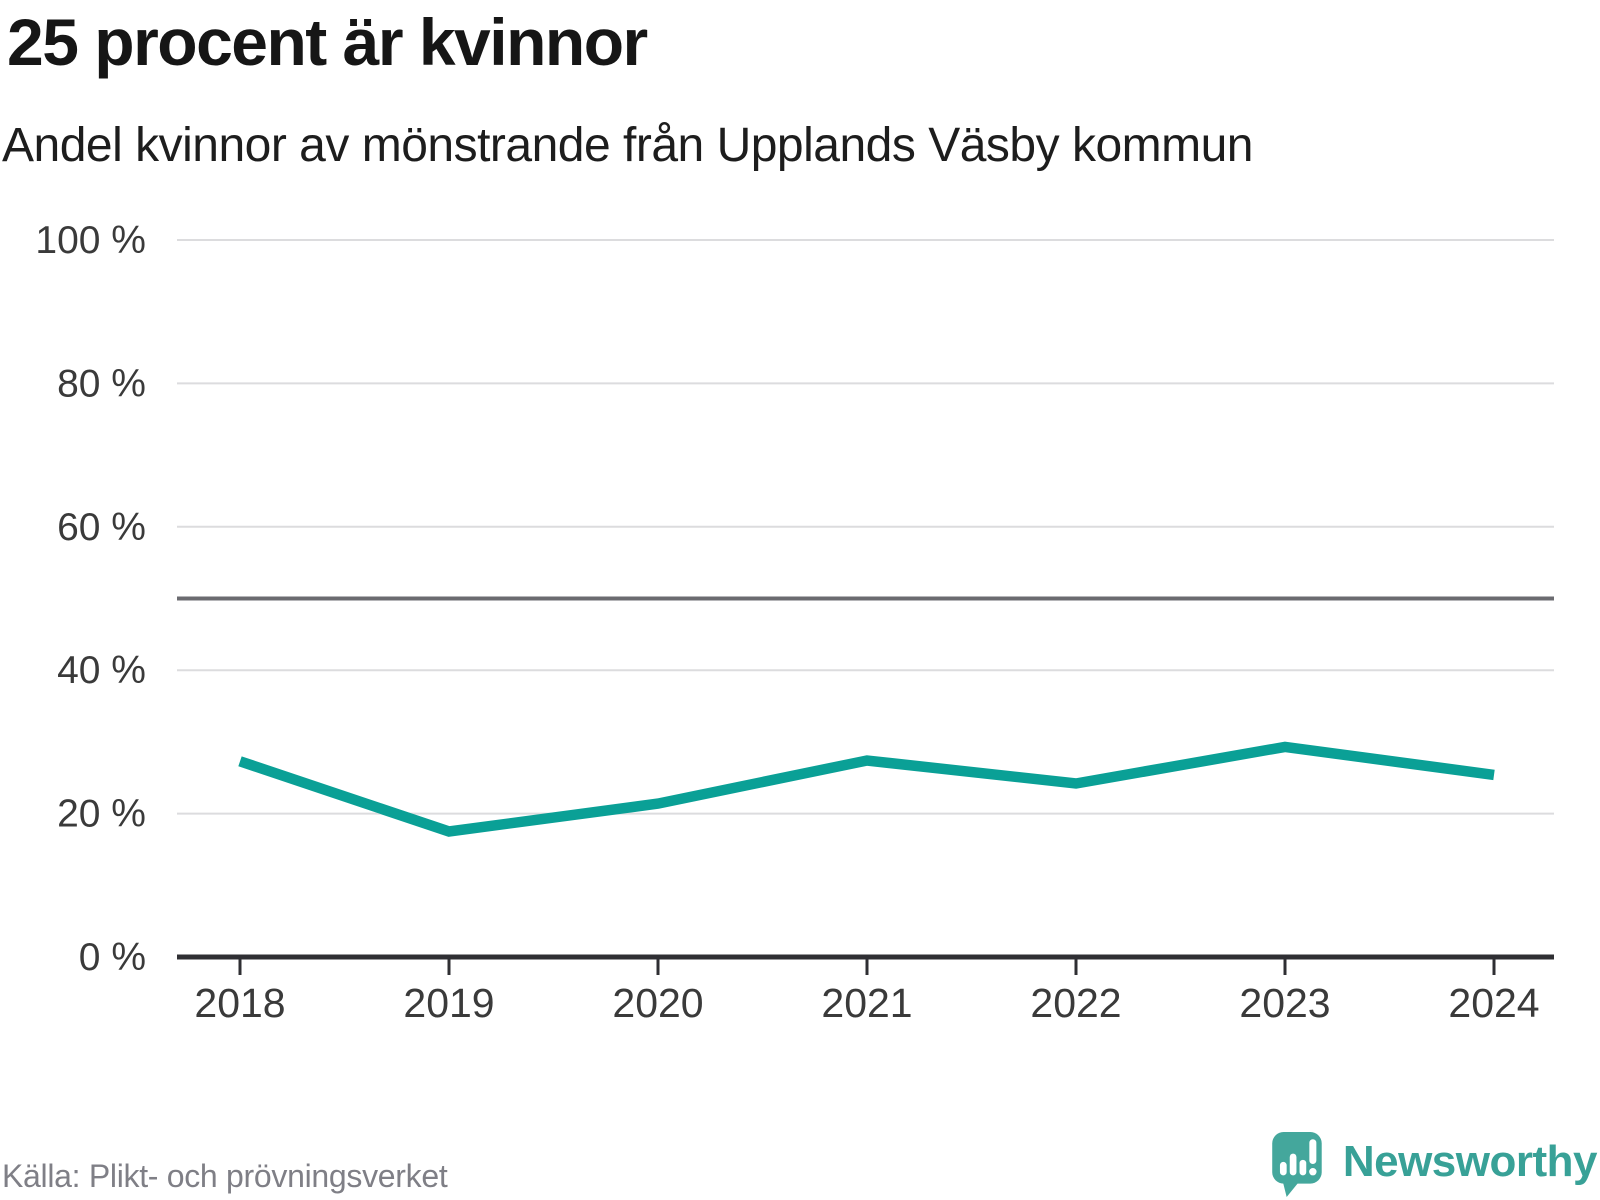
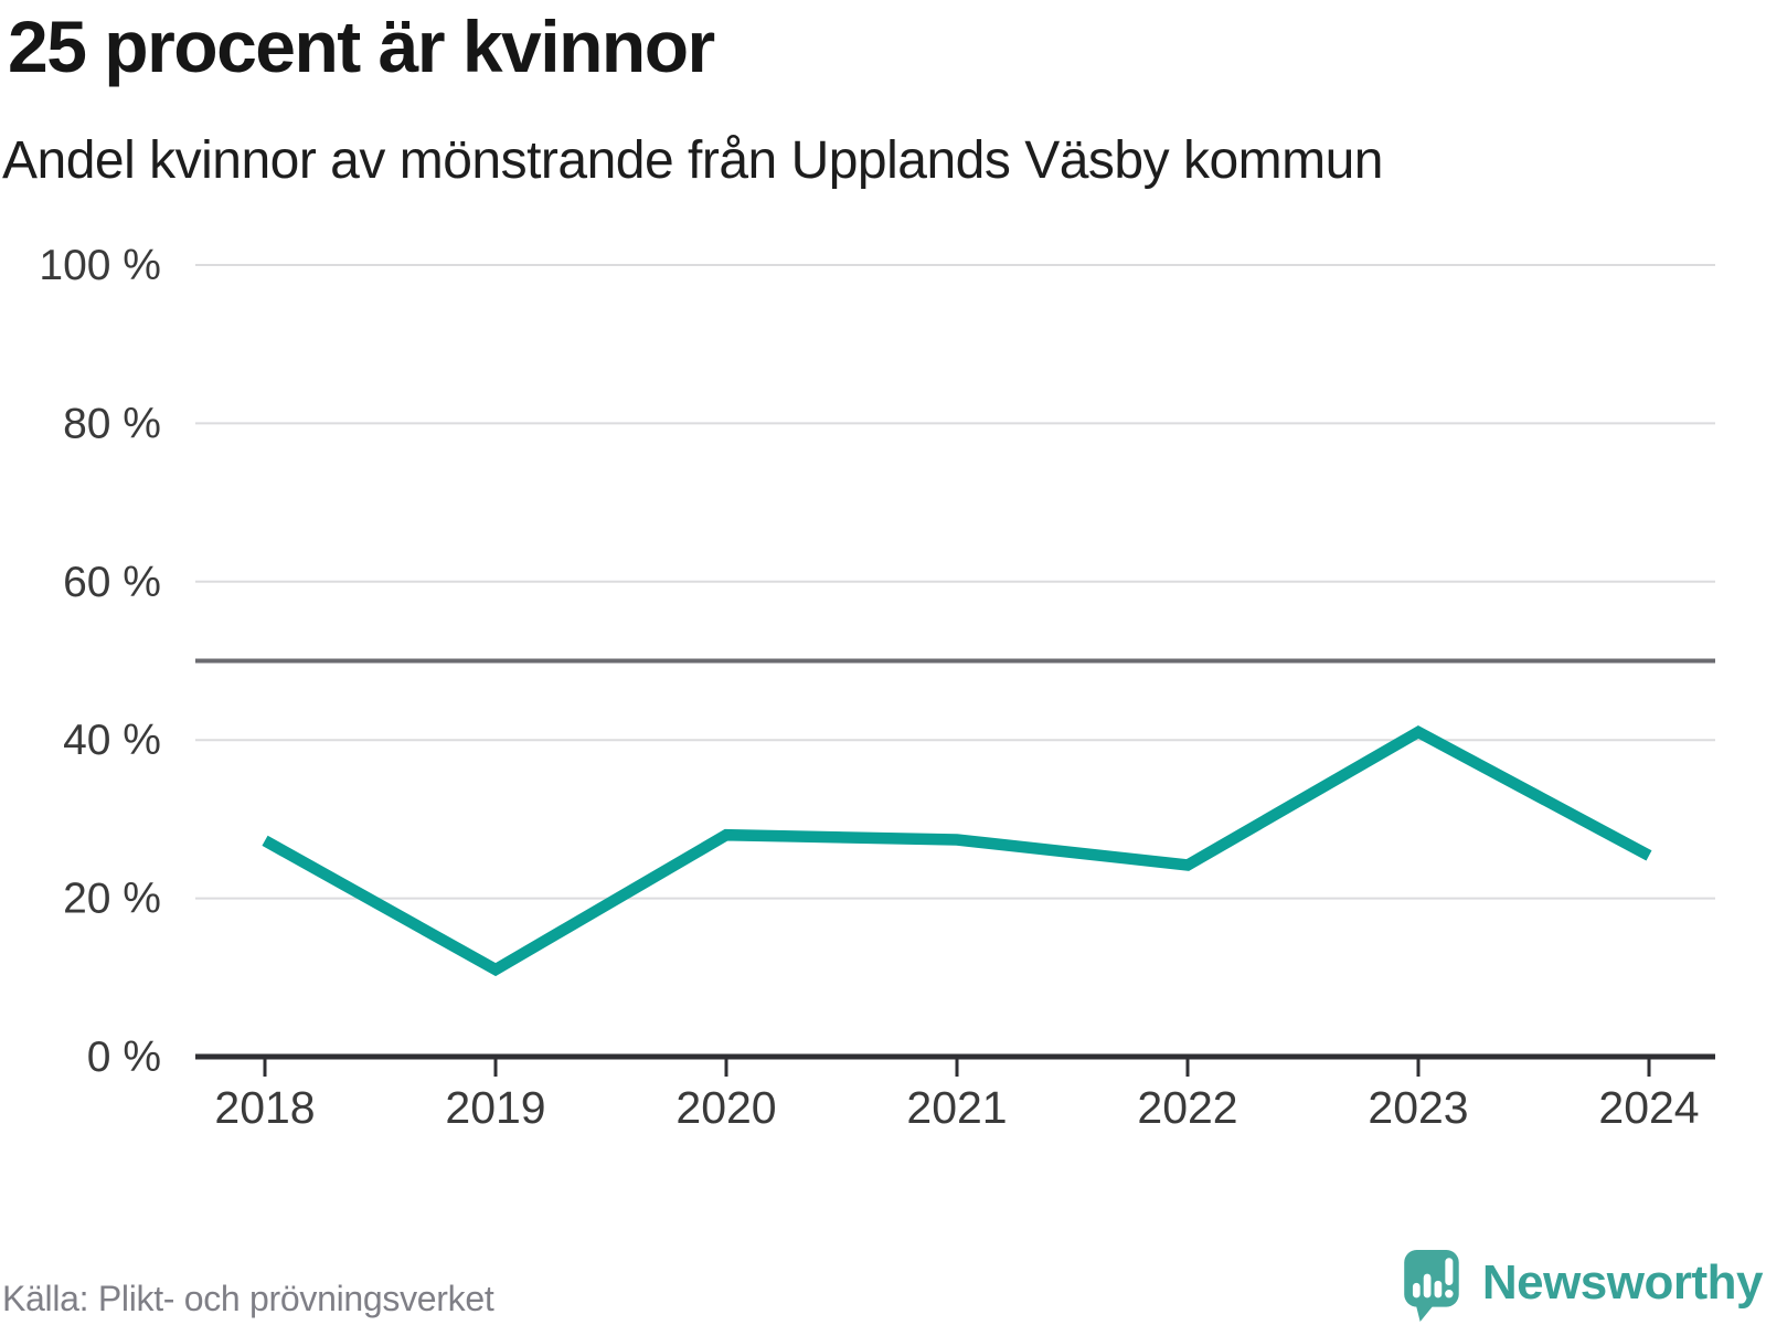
2019: 18% -> 11%
2020: 21% -> 28%
2023: 29% -> 41%
